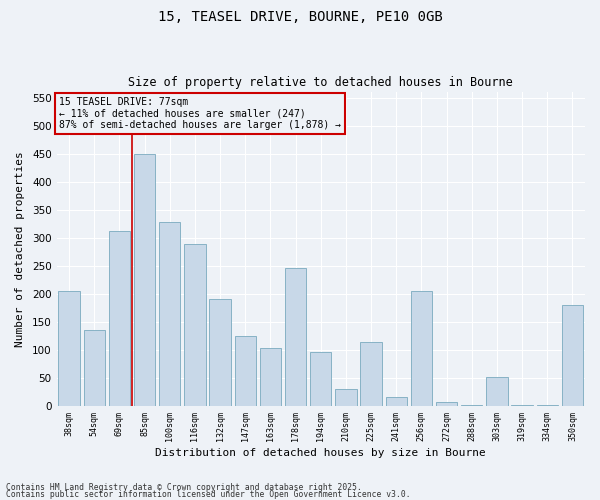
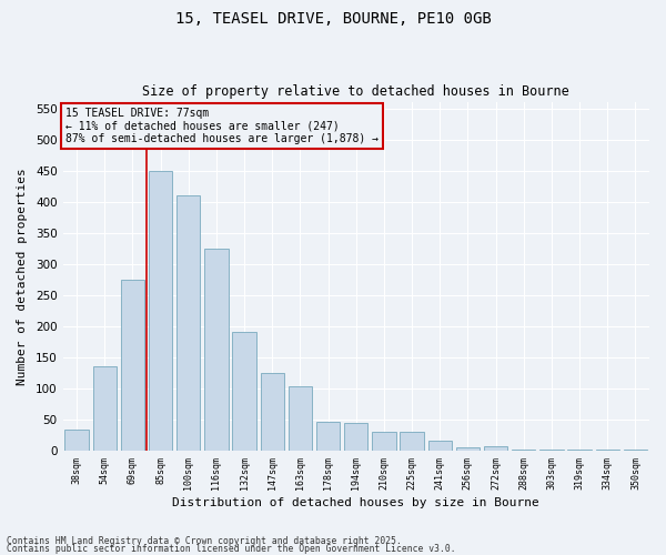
38sqm: 204 -> 33
69sqm: 312 -> 275
100sqm: 328 -> 410
116sqm: 288 -> 325
178sqm: 246 -> 45
194sqm: 96 -> 44
225sqm: 114 -> 30
256sqm: 204 -> 5
303sqm: 52 -> 1
350sqm: 180 -> 1
